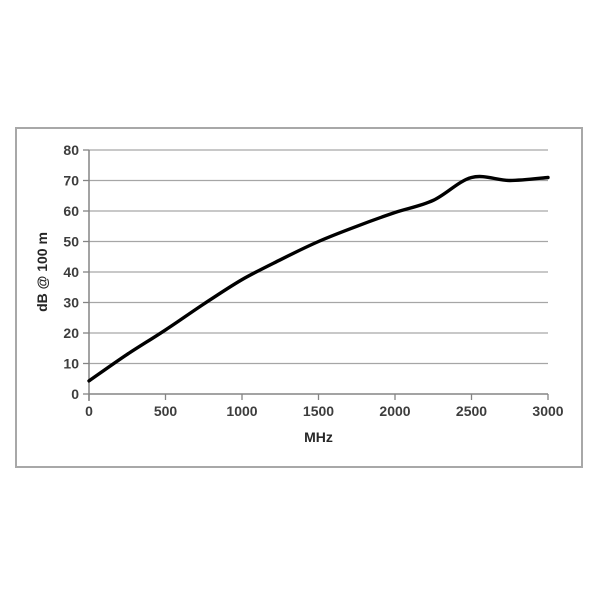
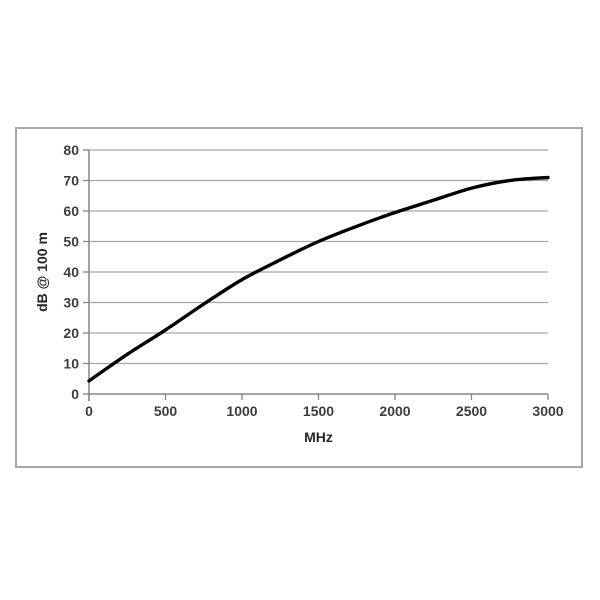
2500: 71 -> 68
